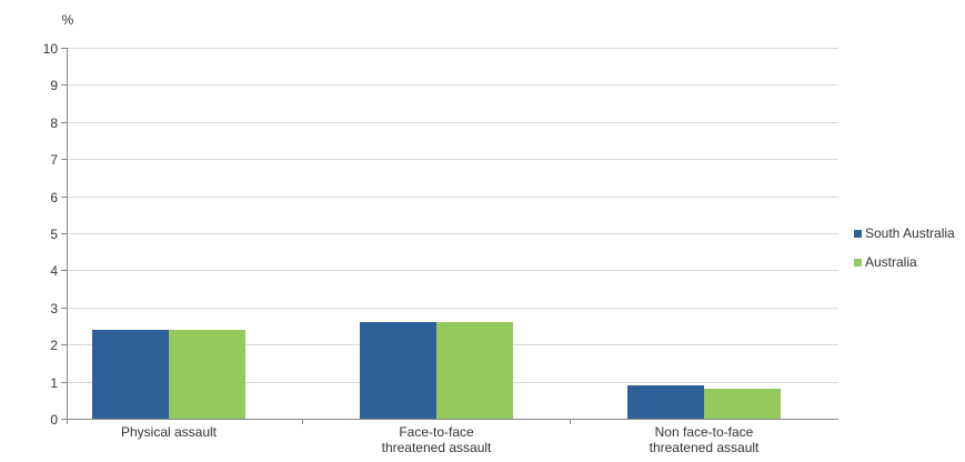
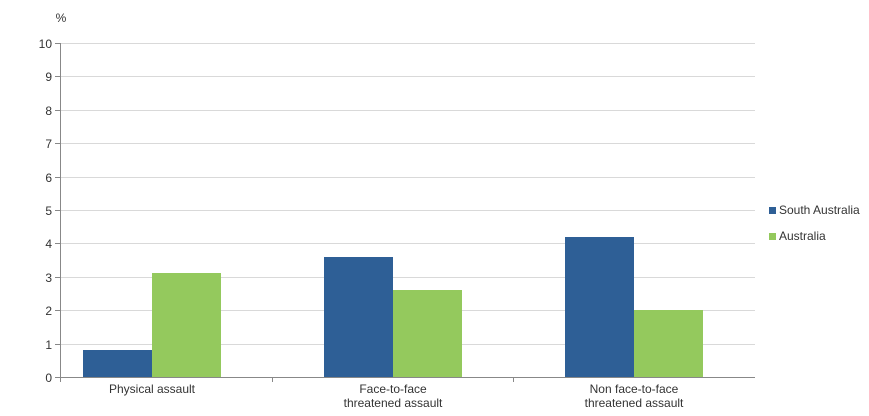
South Australia/Physical assault: 2.4 -> 0.8
Australia/Physical assault: 2.4 -> 3.1
South Australia/Face-to-face threatened assault: 2.6 -> 3.6
South Australia/Non face-to-face threatened assault: 0.9 -> 4.2
Australia/Non face-to-face threatened assault: 0.8 -> 2.0
